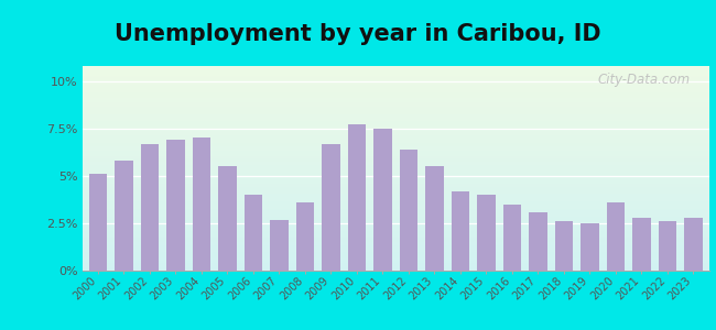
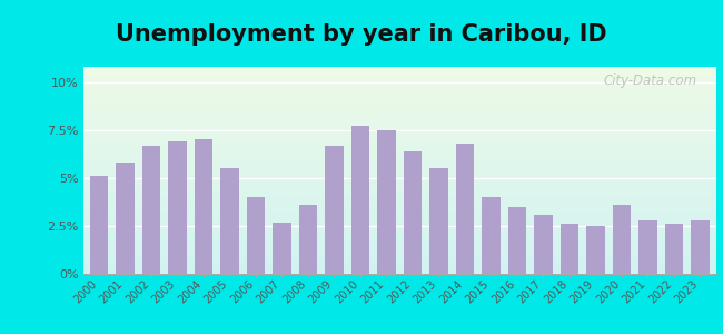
2014: 4.2% -> 6.8%
